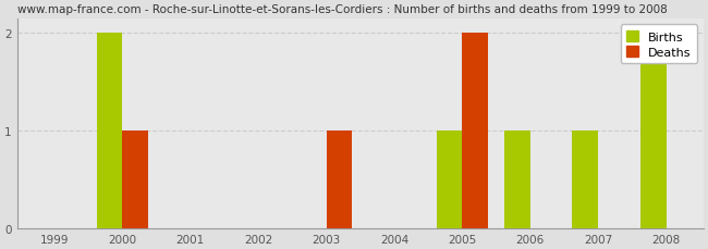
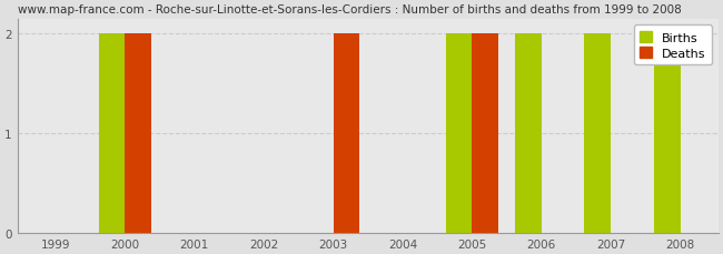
Deaths/2000: 1 -> 2
Deaths/2003: 1 -> 2
Births/2005: 1 -> 2
Births/2006: 1 -> 2
Births/2007: 1 -> 2
